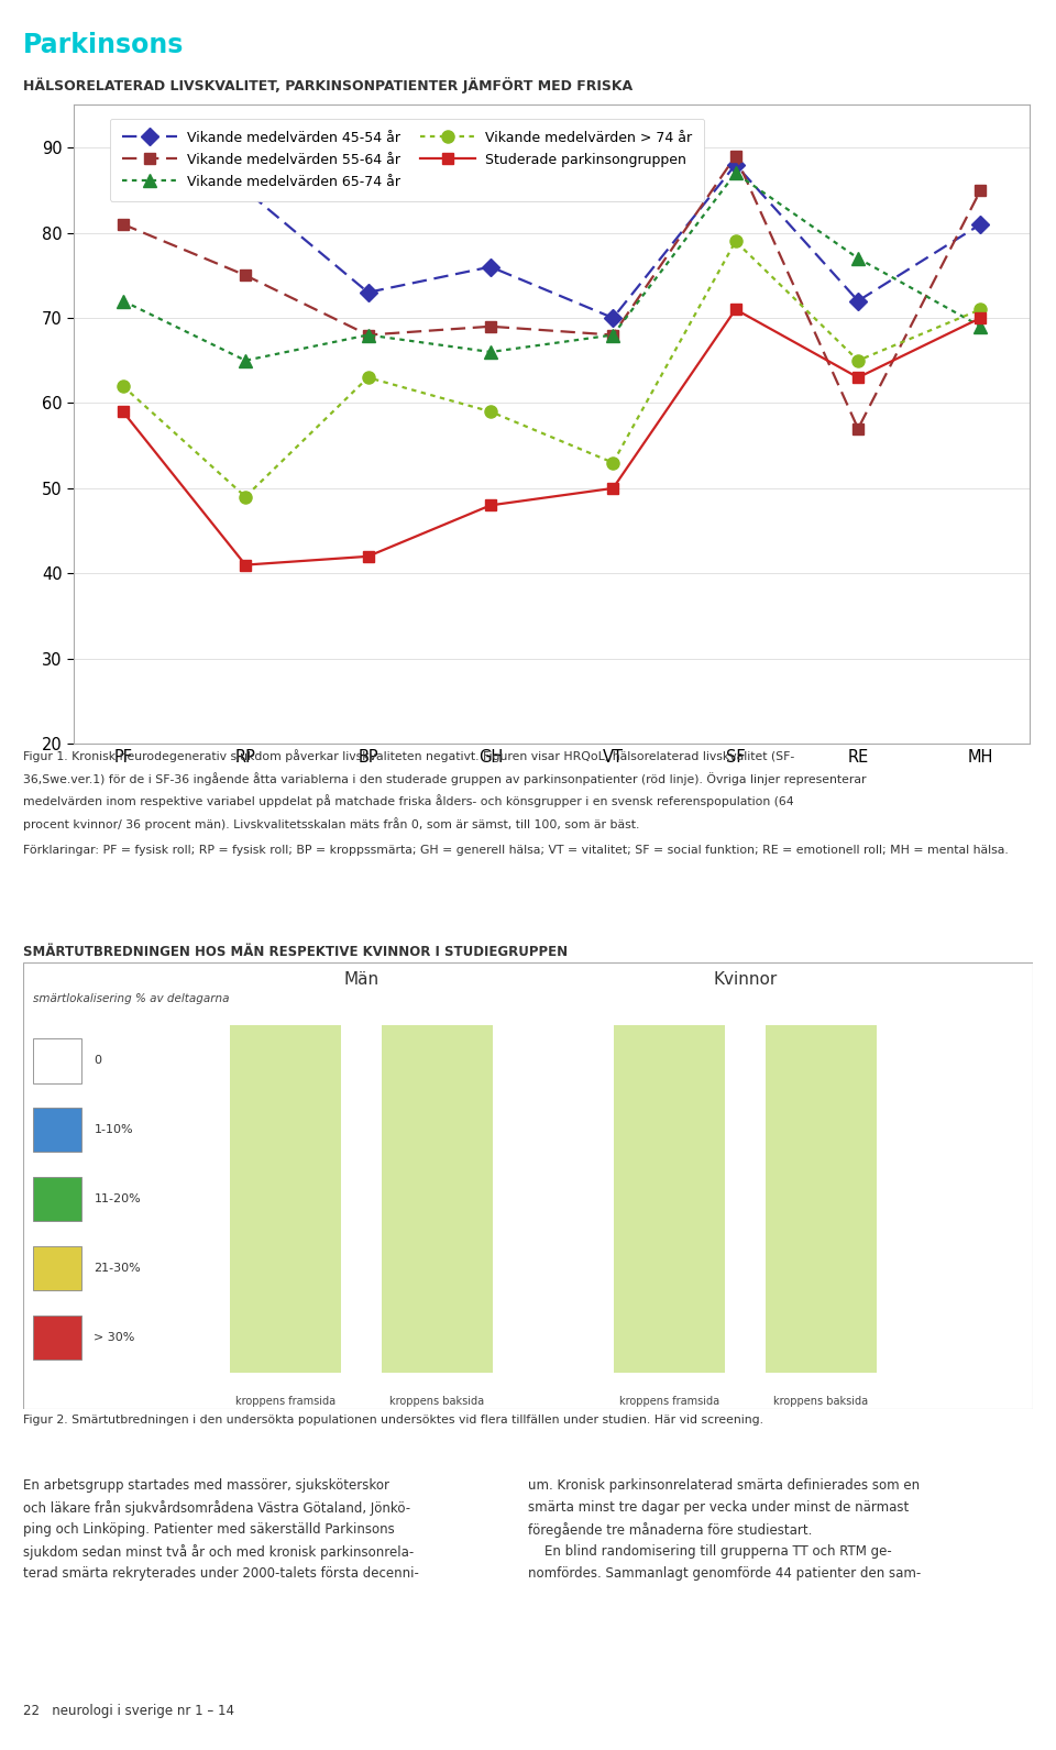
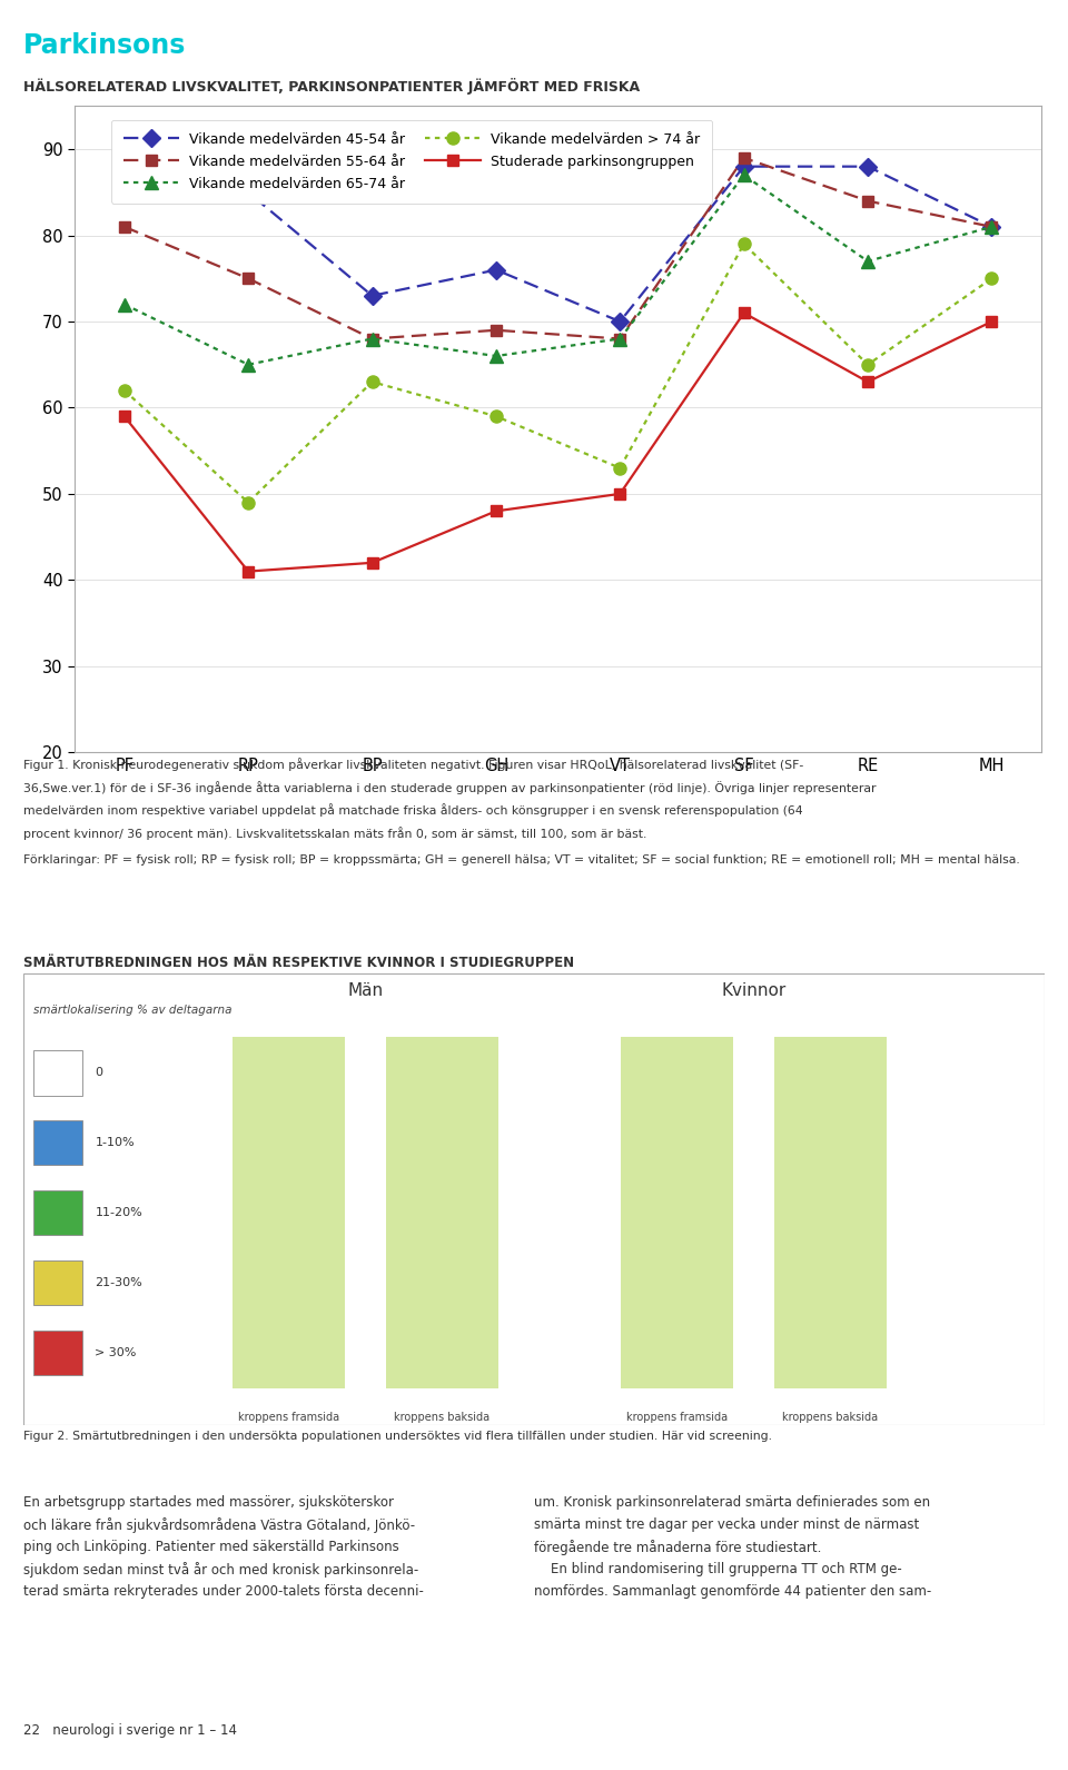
Vikande medelvärden 45-54 år/RE: 72 -> 88
Vikande medelvärden 55-64 år/RE: 57 -> 84
Vikande medelvärden 55-64 år/MH: 85 -> 81
Vikande medelvärden 65-74 år/MH: 69 -> 81
Vikande medelvärden > 74 år/MH: 71 -> 75
